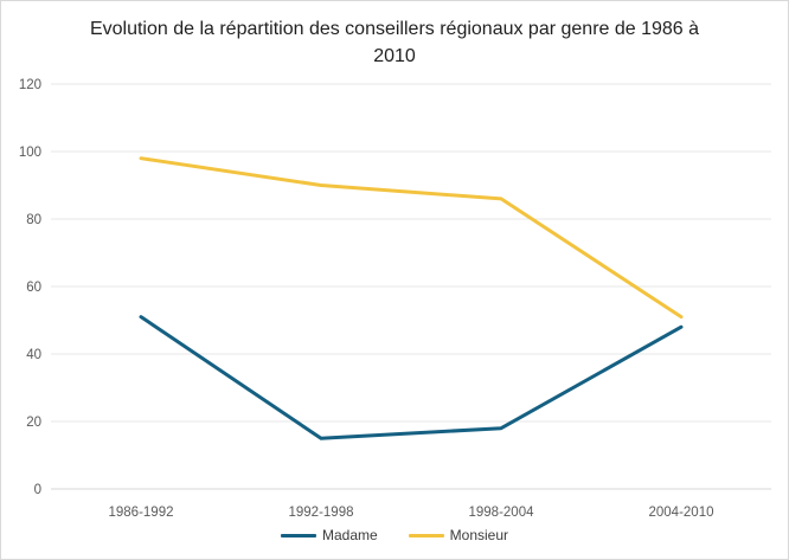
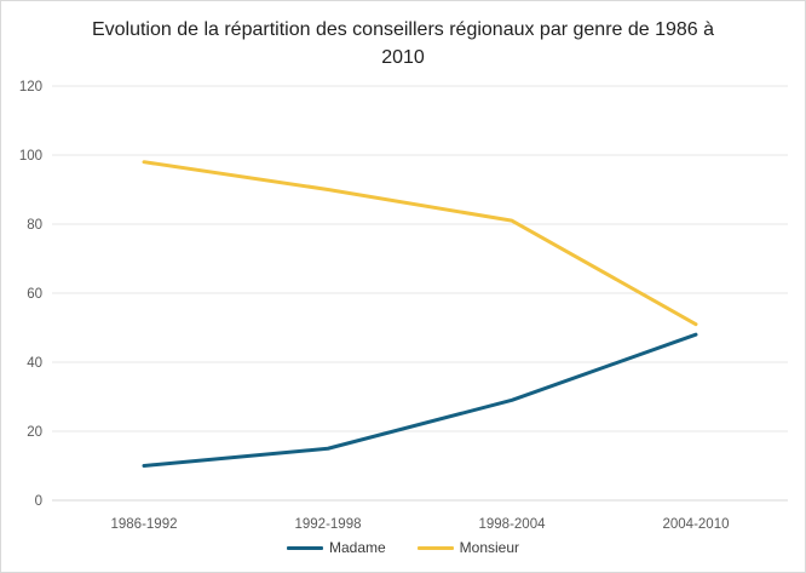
Madame/1986-1992: 51 -> 10
Madame/1998-2004: 18 -> 29
Monsieur/1998-2004: 86 -> 81
